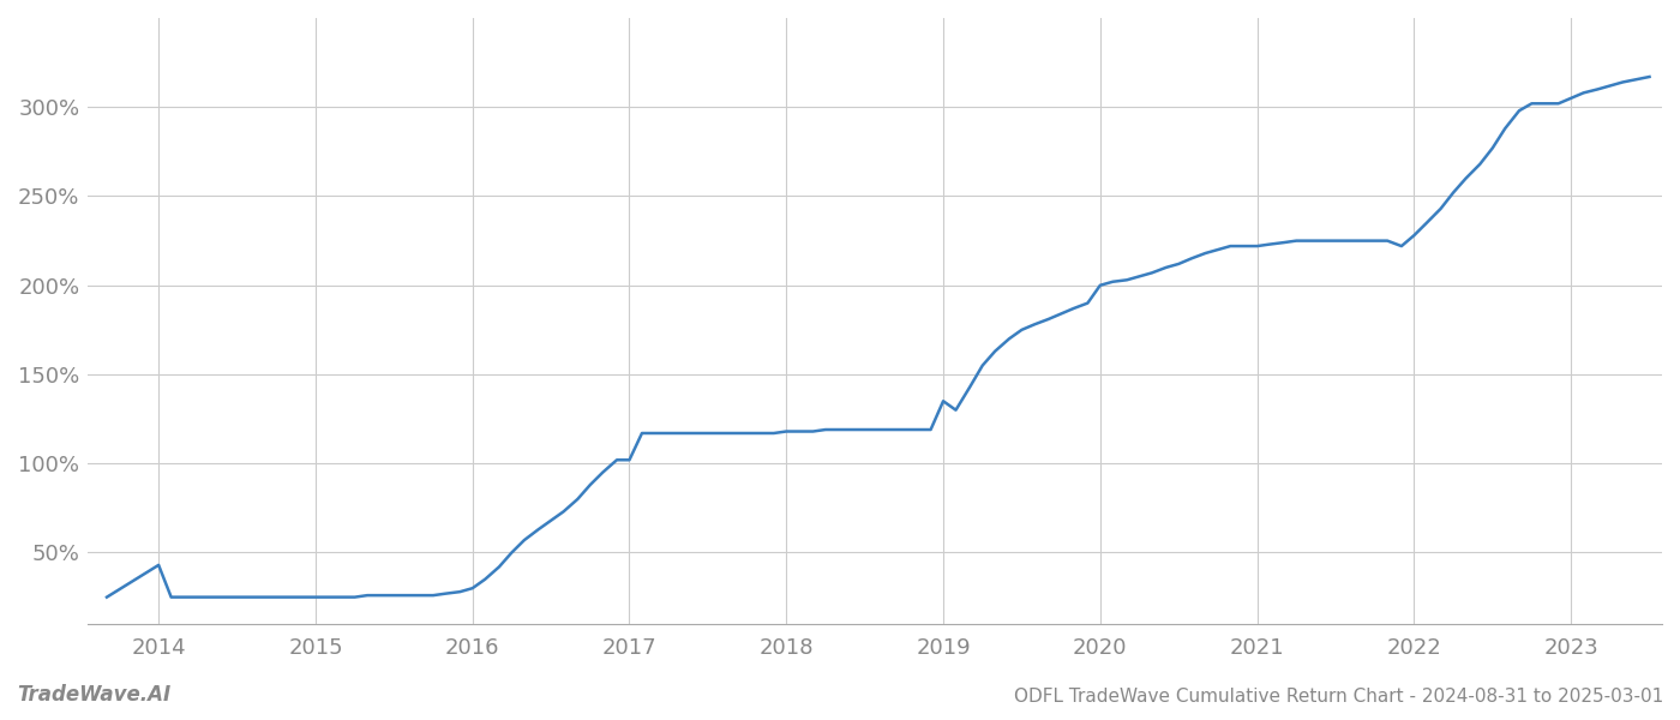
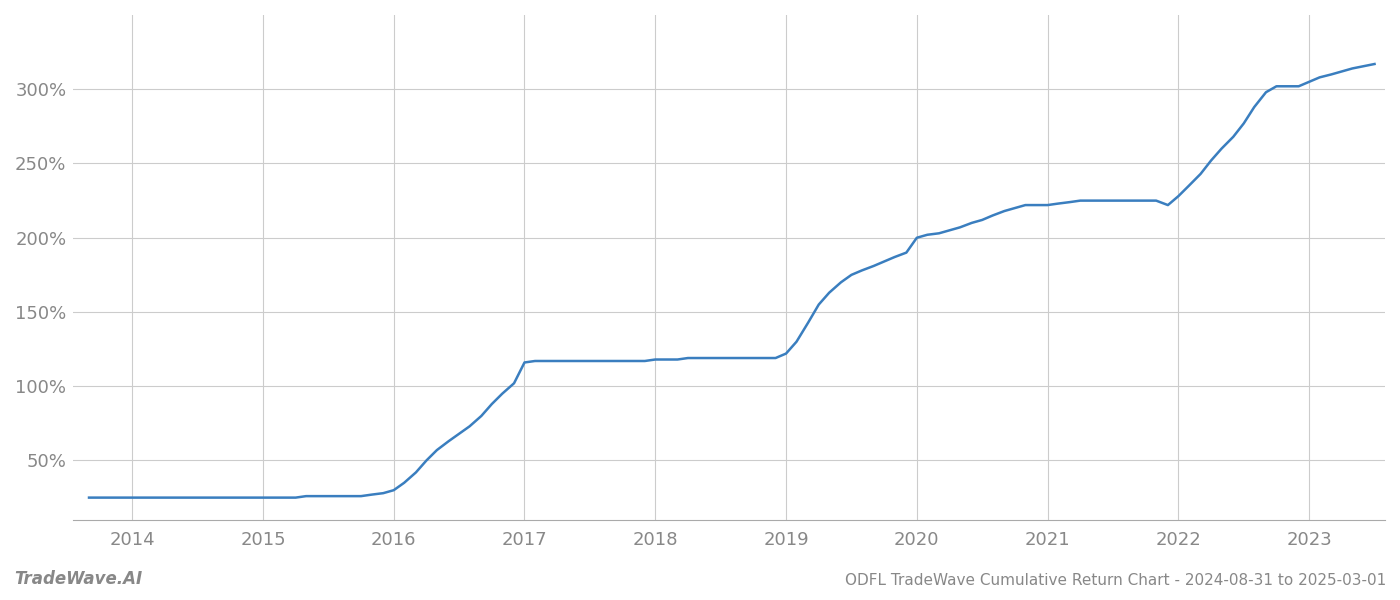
2014: 43% -> 25%
2017: 102% -> 116%
2019: 135% -> 122%
